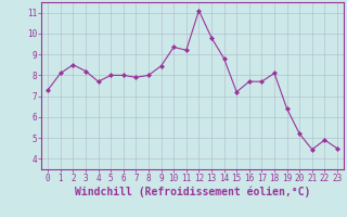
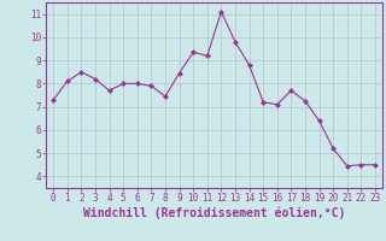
8: 8.0 -> 7.5
16: 7.7 -> 7.1
18: 8.1 -> 7.2
22: 4.9 -> 4.5
